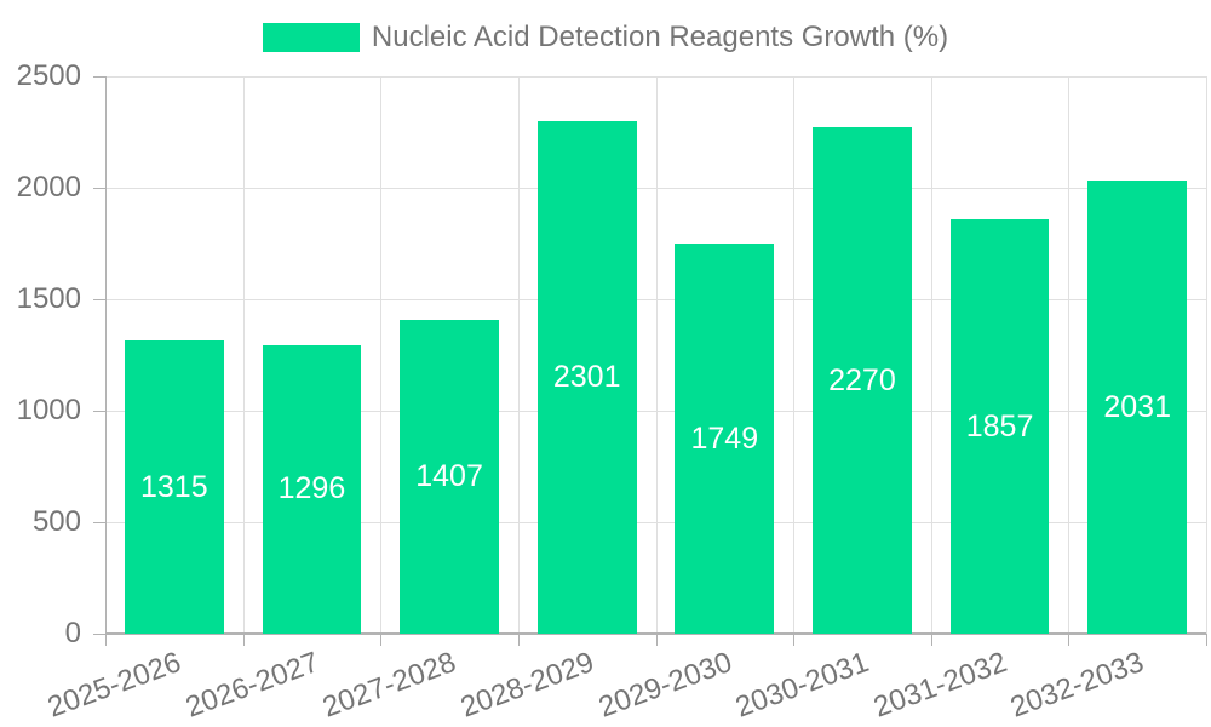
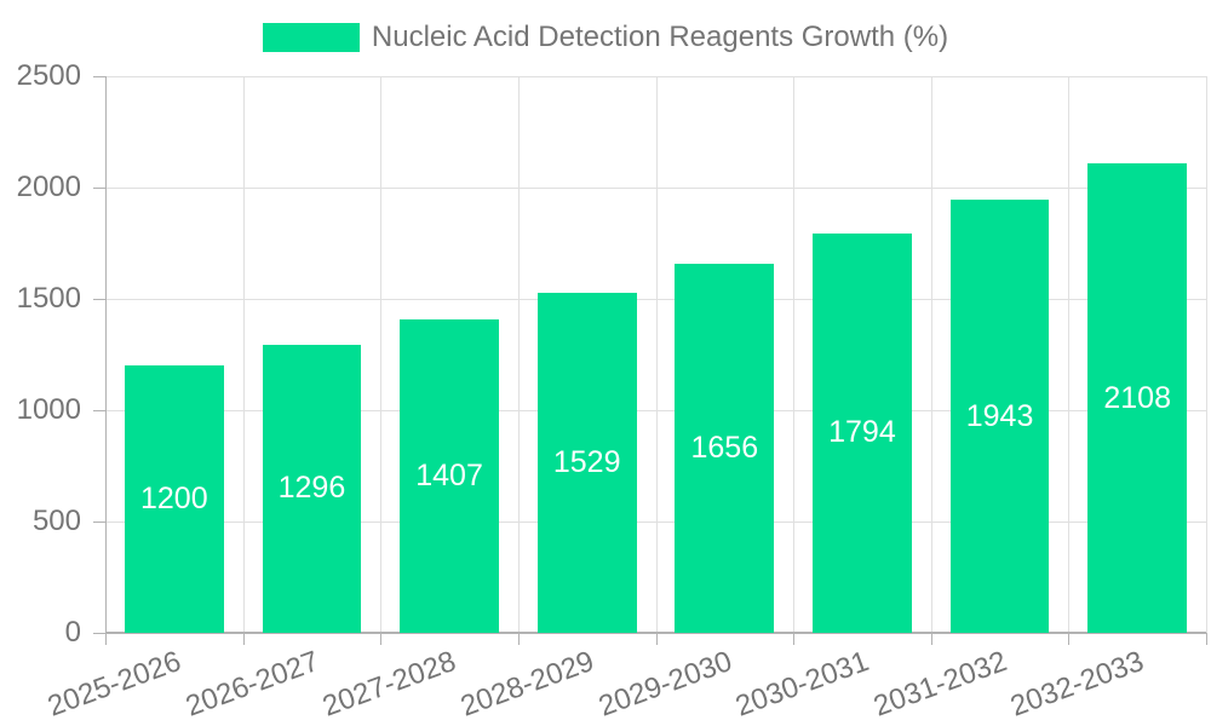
2025-2026: 1315 -> 1200
2028-2029: 2301 -> 1529
2029-2030: 1749 -> 1656
2030-2031: 2270 -> 1794
2031-2032: 1857 -> 1943
2032-2033: 2031 -> 2108
